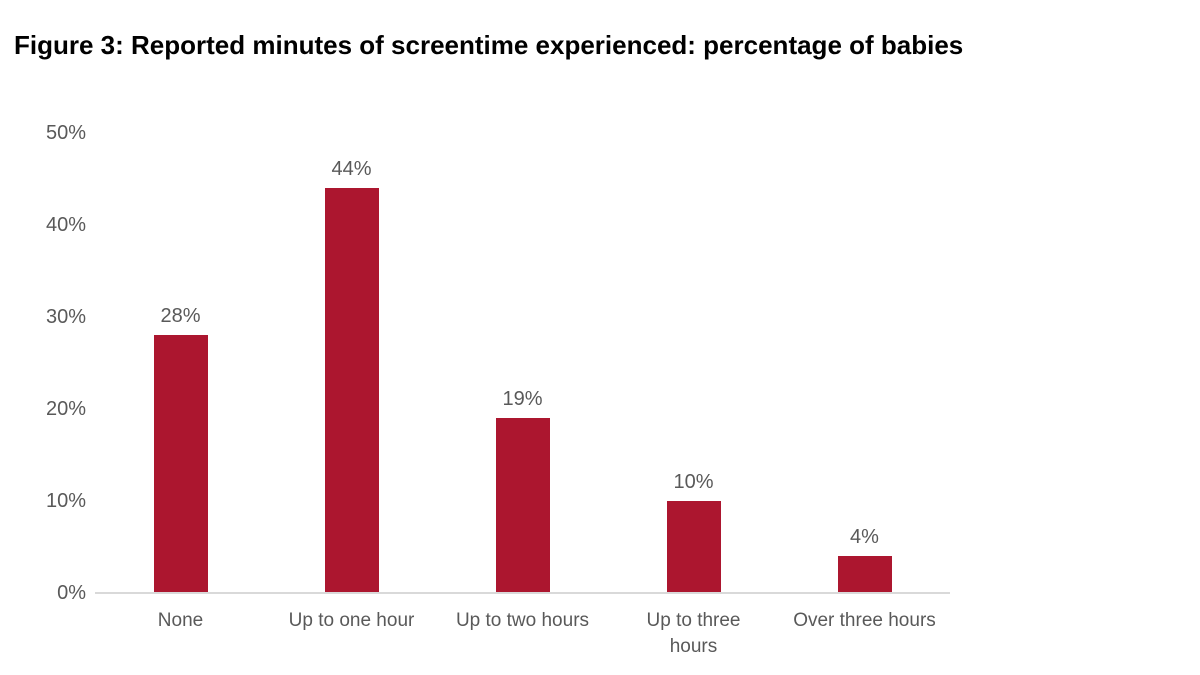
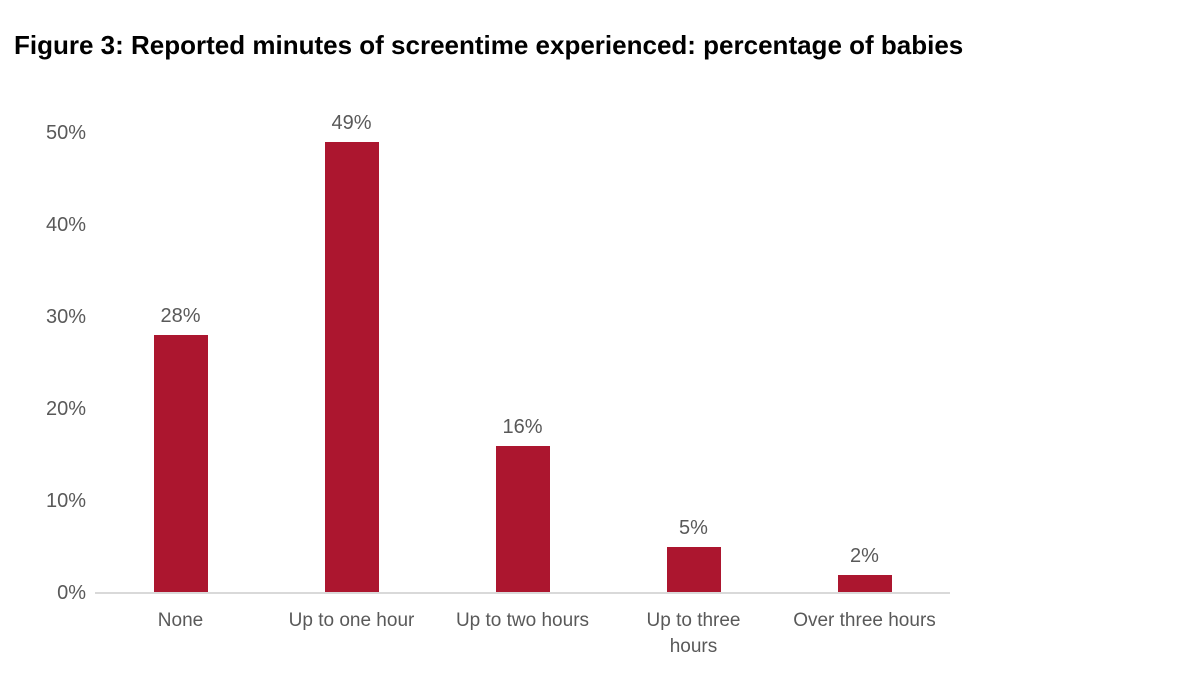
Up to one hour: 44% -> 49%
Up to two hours: 19% -> 16%
Up to three hours: 10% -> 5%
Over three hours: 4% -> 2%
